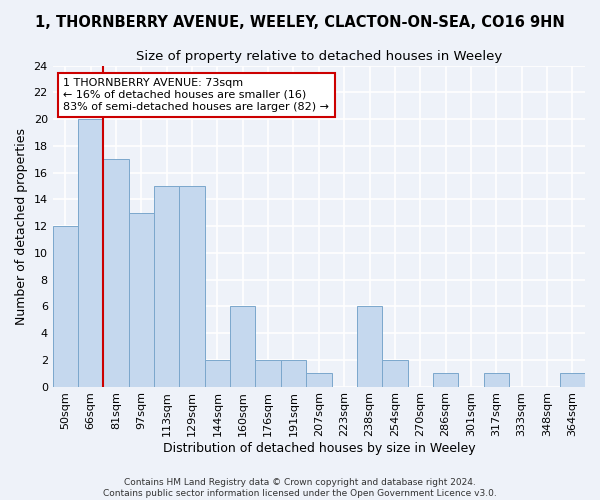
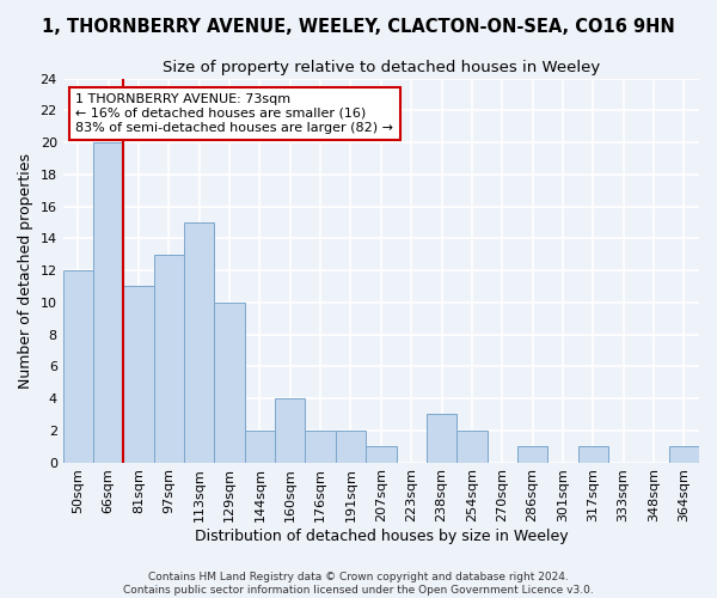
81sqm: 17 -> 11
129sqm: 15 -> 10
160sqm: 6 -> 4
238sqm: 6 -> 3
